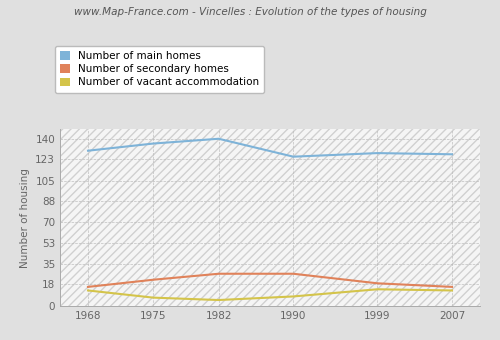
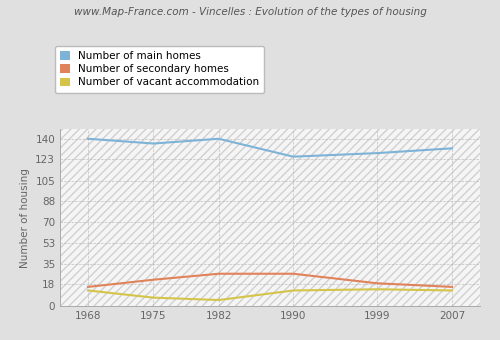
Number of main homes/1968: 130 -> 140
Number of vacant accommodation/1990: 8 -> 13
Number of main homes/2007: 127 -> 132
